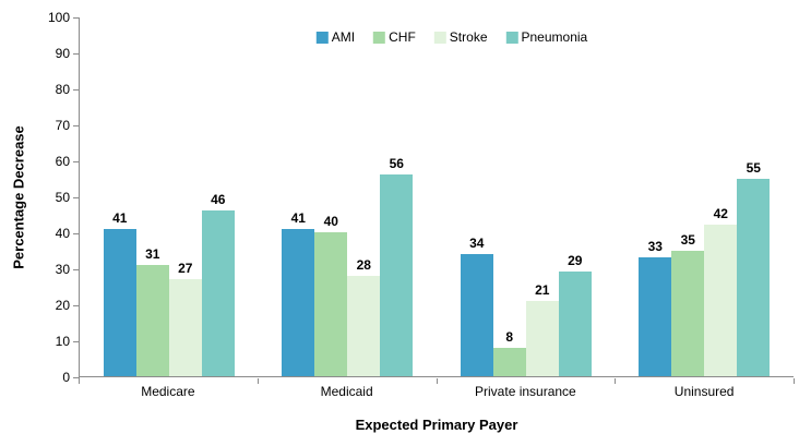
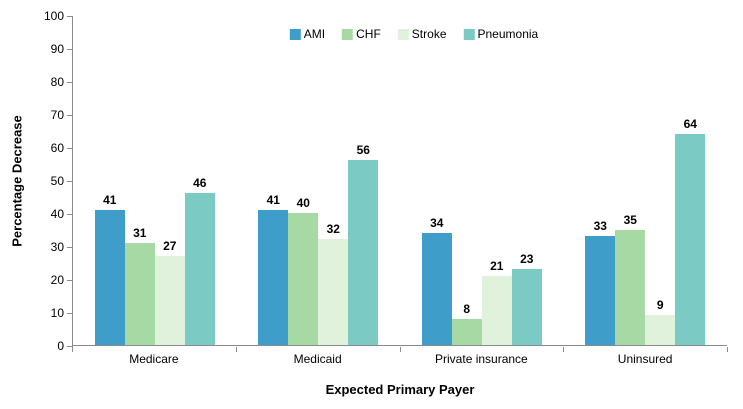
Stroke/Medicaid: 28 -> 32
Pneumonia/Private insurance: 29 -> 23
Stroke/Uninsured: 42 -> 9
Pneumonia/Uninsured: 55 -> 64
